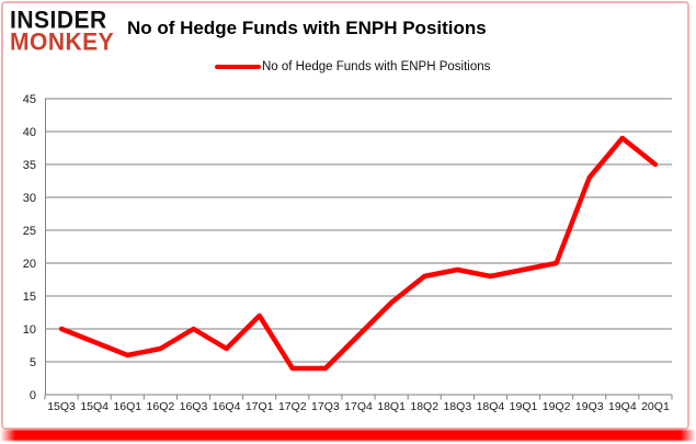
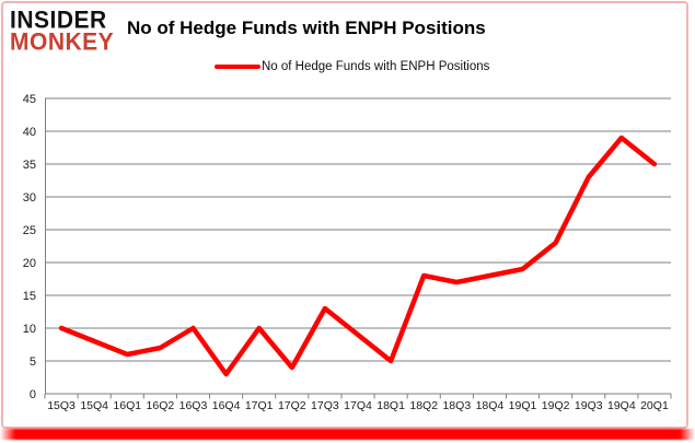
16Q4: 7 -> 3
17Q1: 12 -> 10
17Q3: 4 -> 13
18Q1: 14 -> 5
18Q3: 19 -> 17
19Q2: 20 -> 23
